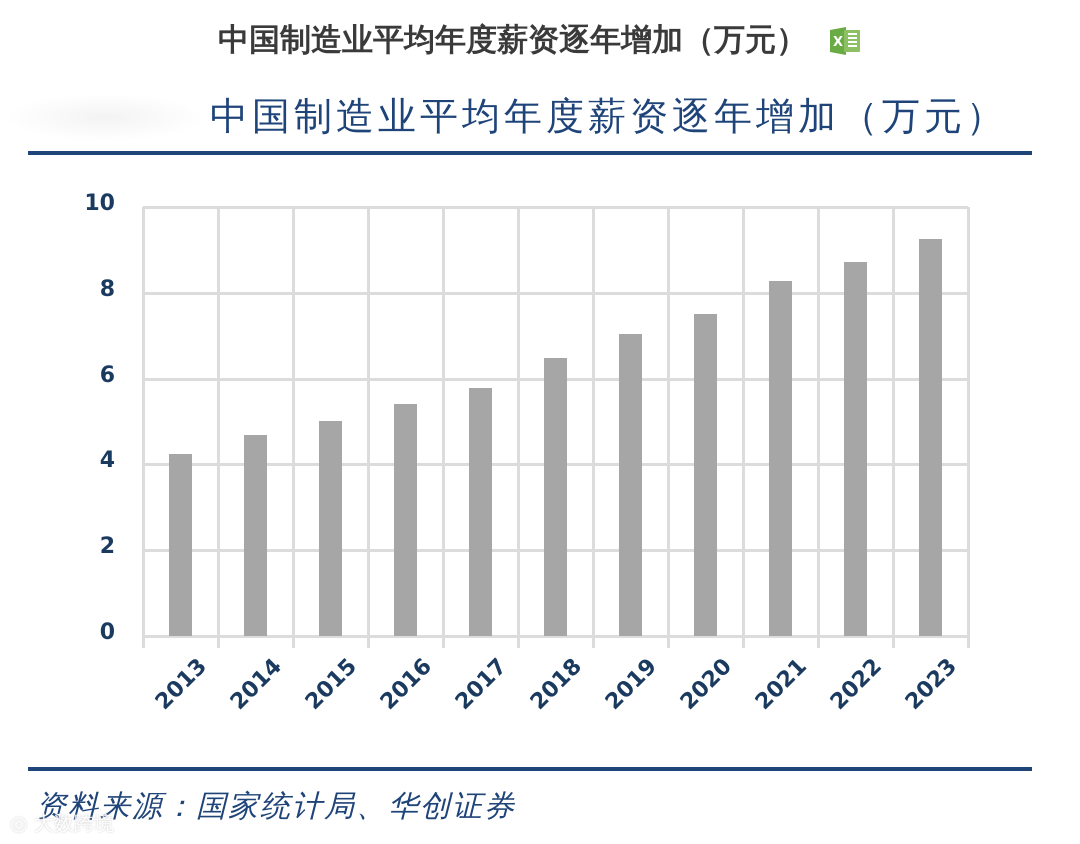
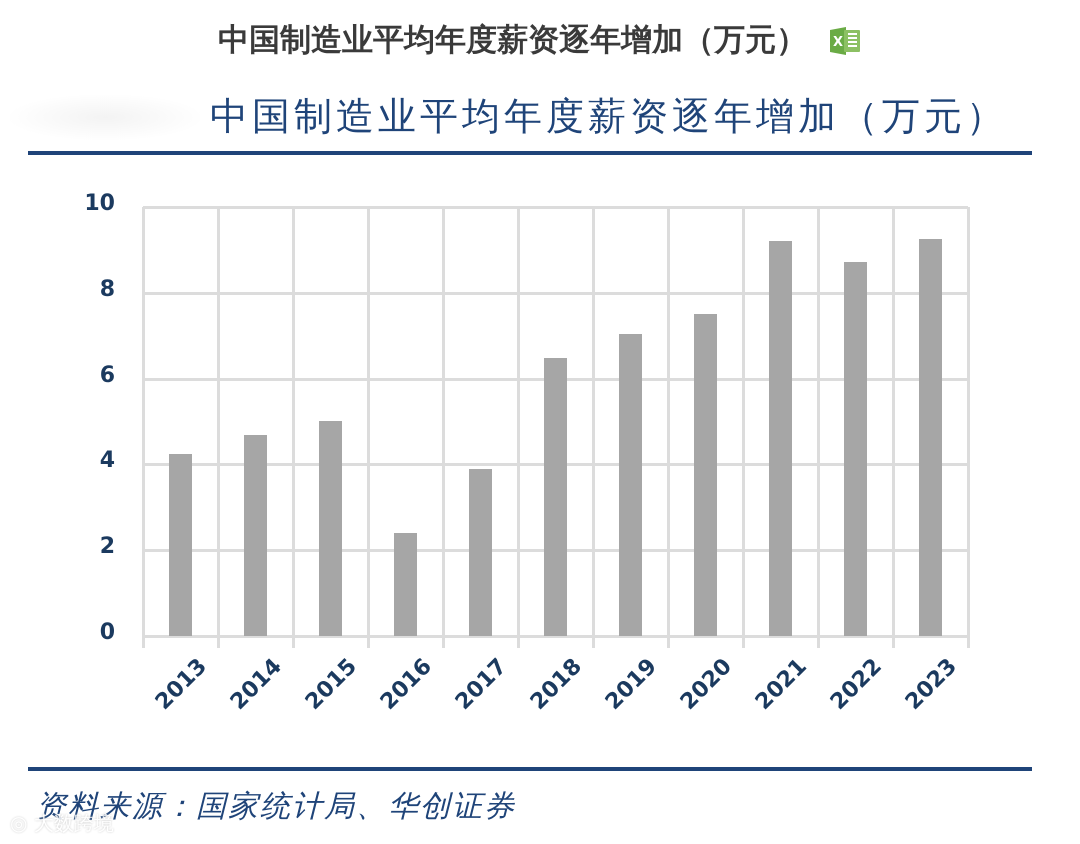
2016: 5.4 -> 2.4
2017: 5.8 -> 3.9
2021: 8.3 -> 9.2
